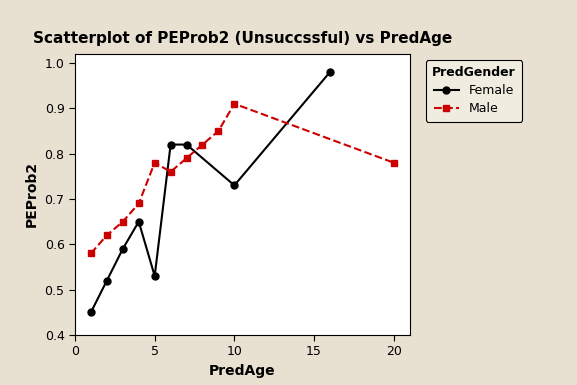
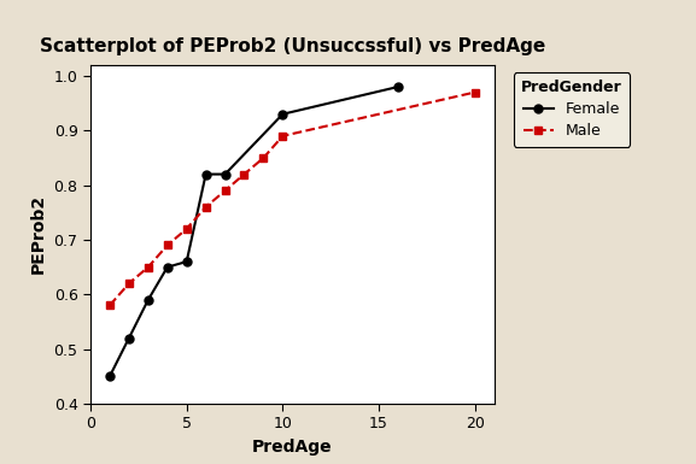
Female/5: 0.53 -> 0.66
Male/5: 0.78 -> 0.72
Female/10: 0.73 -> 0.93
Male/10: 0.91 -> 0.89
Male/20: 0.78 -> 0.97
